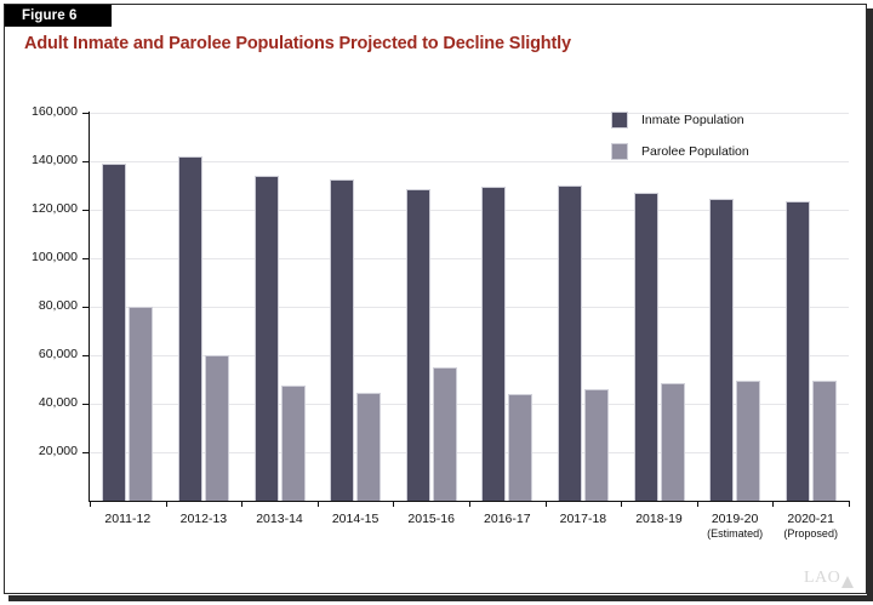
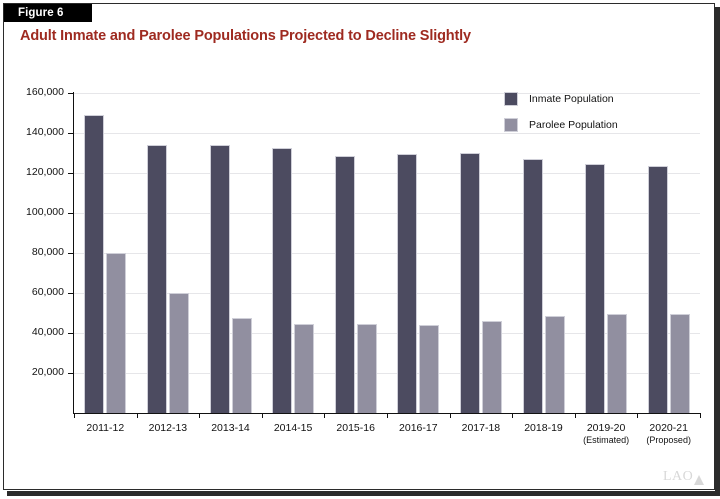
Inmate Population/2011-12: 139000 -> 149000
Inmate Population/2012-13: 142000 -> 134000
Parolee Population/2015-16: 55000 -> 44000
